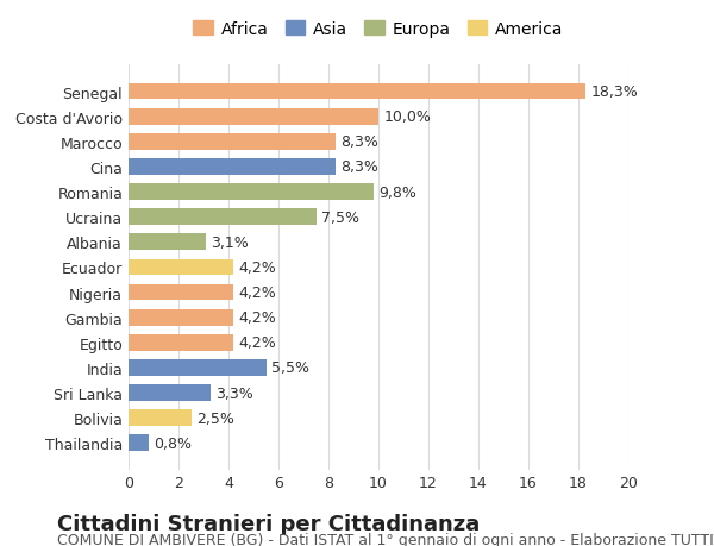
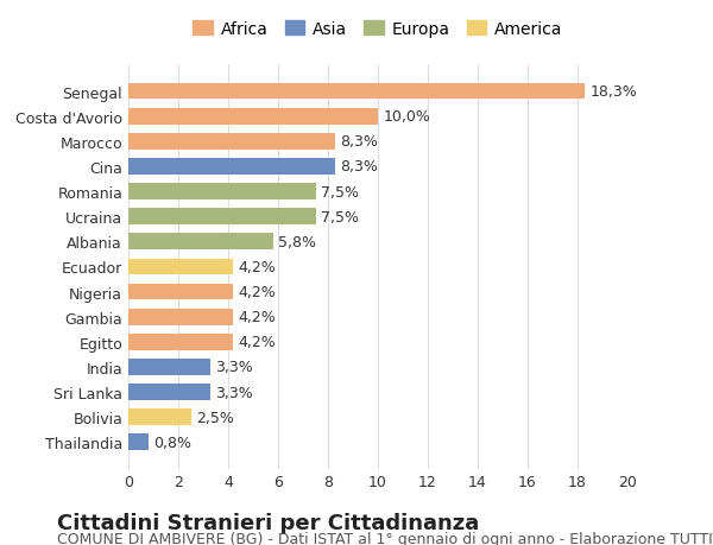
Romania: 9,8% -> 7,5%
Albania: 3,1% -> 5,8%
India: 5,5% -> 3,3%
